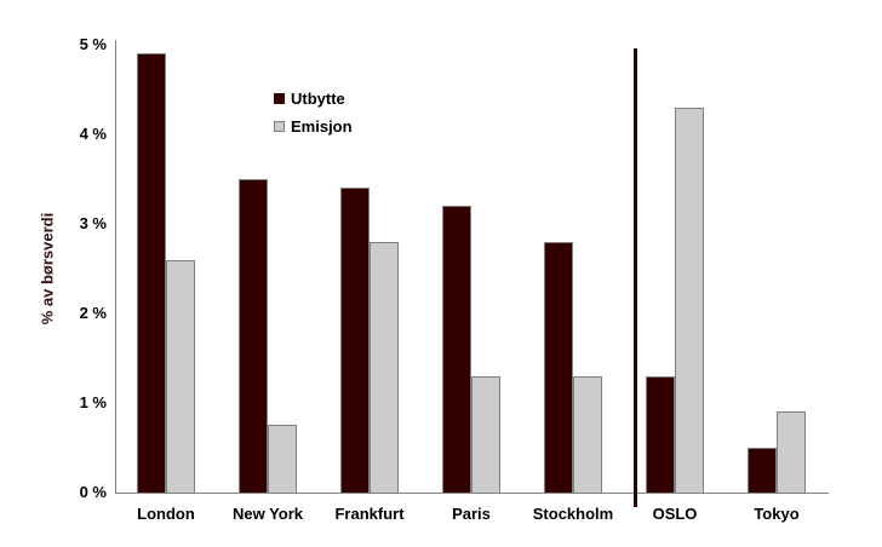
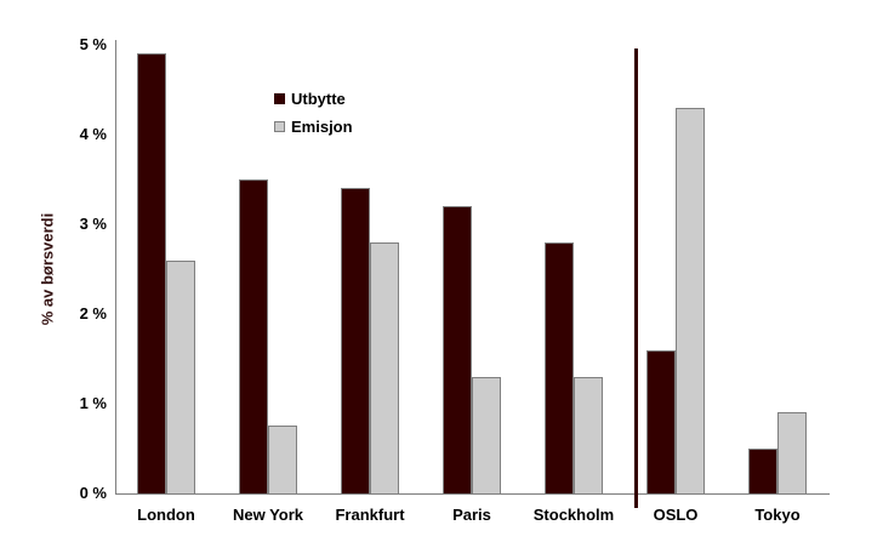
Utbytte/OSLO: 1.3% -> 1.6%
